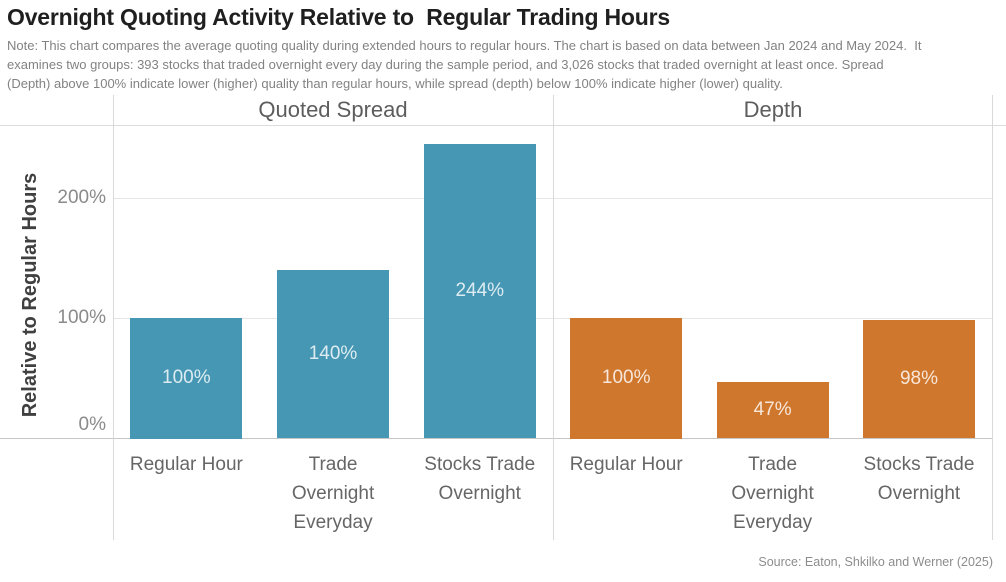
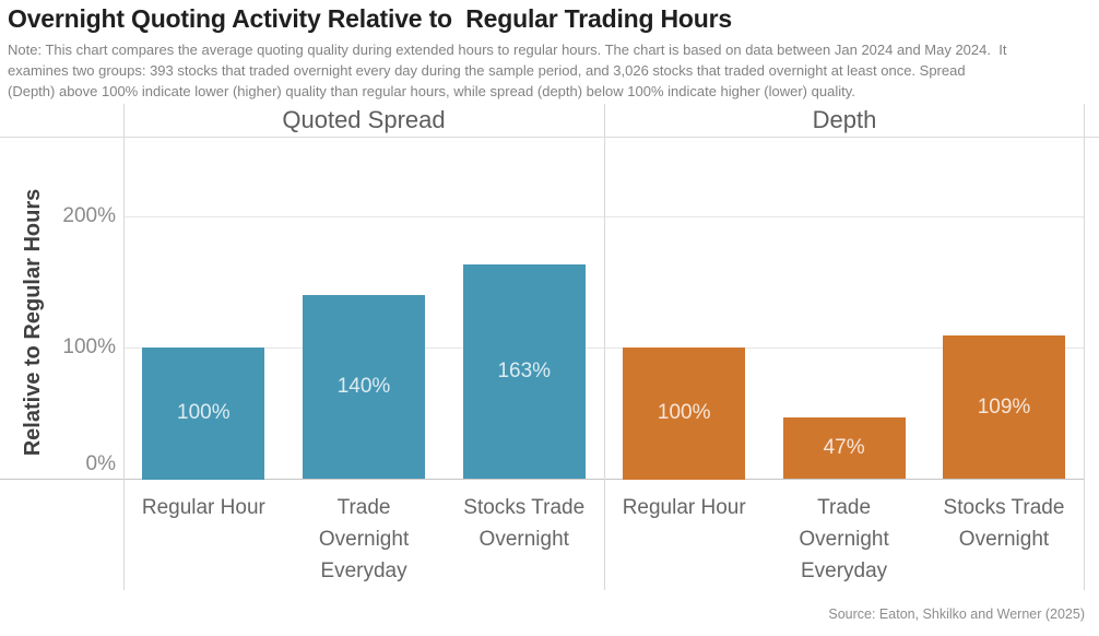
Quoted Spread/Stocks Trade Overnight: 244% -> 163%
Depth/Stocks Trade Overnight: 98% -> 109%
